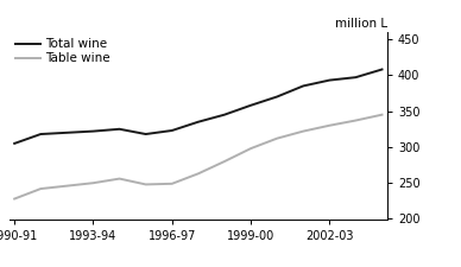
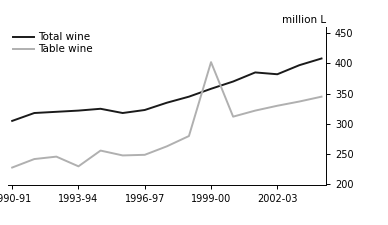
Table wine/1993-94: 250 -> 230
Table wine/1999-00: 298 -> 402
Total wine/2002-03: 393 -> 382
